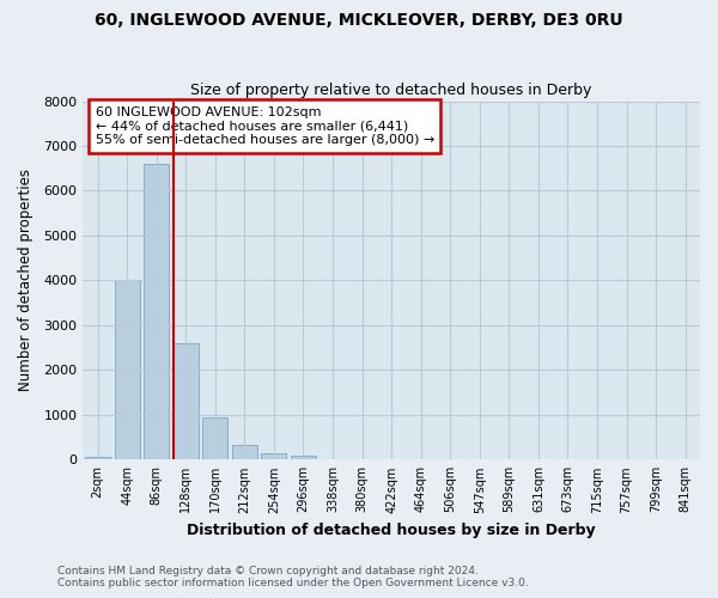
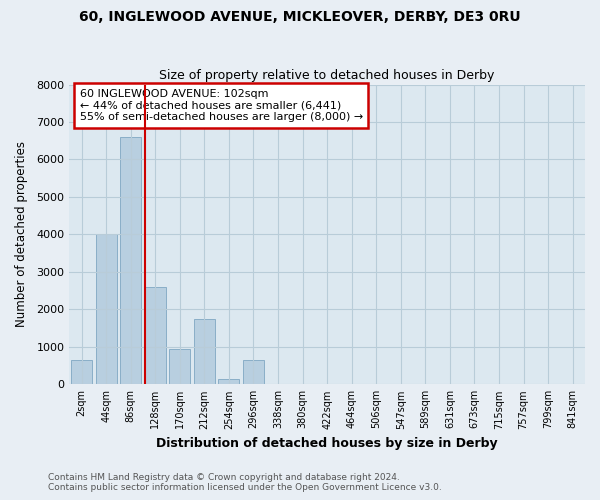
2sqm: 50 -> 650
212sqm: 320 -> 1750
296sqm: 80 -> 650
